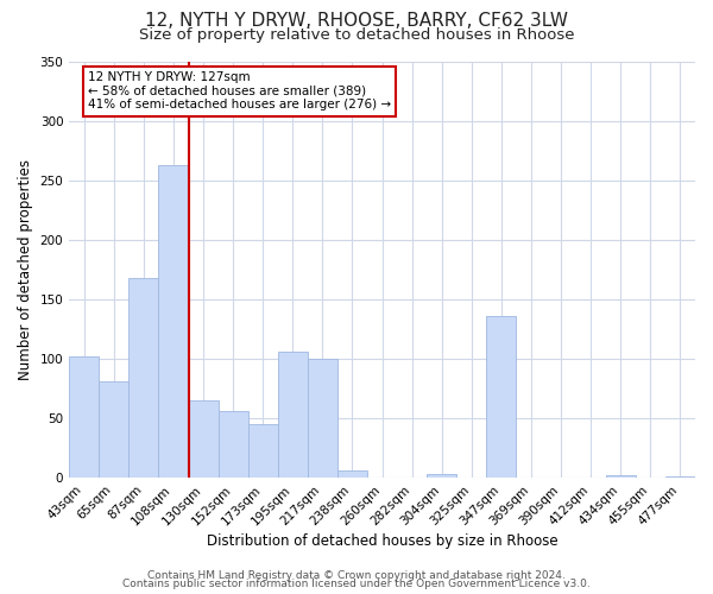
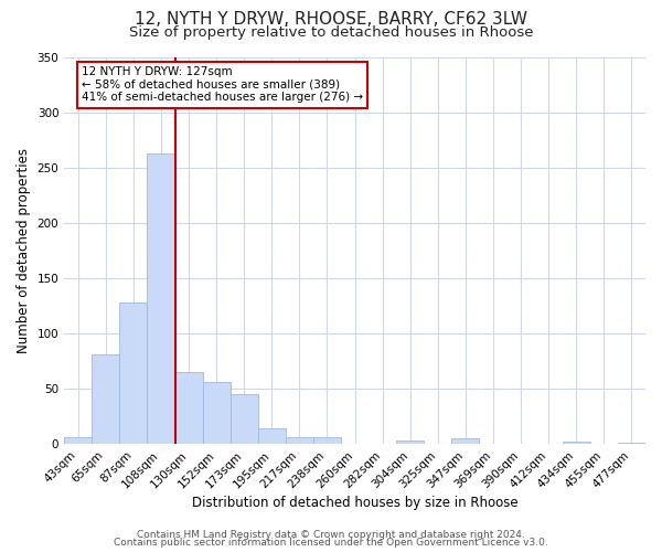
43sqm: 102 -> 6
87sqm: 168 -> 128
195sqm: 106 -> 14
217sqm: 100 -> 6
347sqm: 136 -> 5
